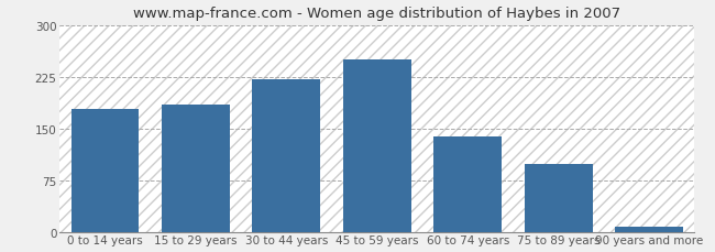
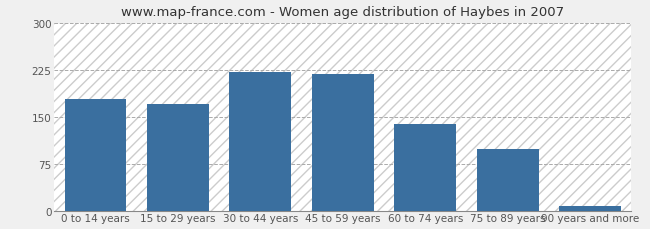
15 to 29 years: 184 -> 170
45 to 59 years: 250 -> 218
